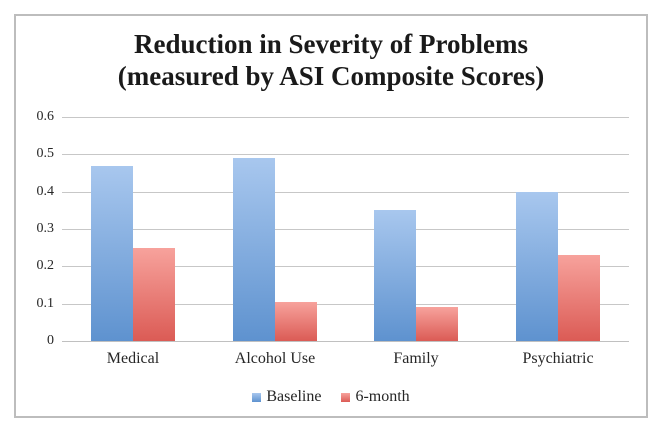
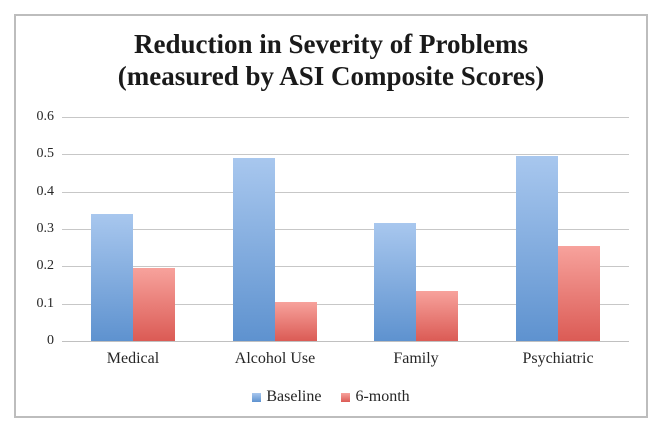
Baseline/Medical: 0.47 -> 0.34
6-month/Medical: 0.25 -> 0.20
Baseline/Family: 0.35 -> 0.32
6-month/Family: 0.09 -> 0.14
Baseline/Psychiatric: 0.40 -> 0.49
6-month/Psychiatric: 0.23 -> 0.26
